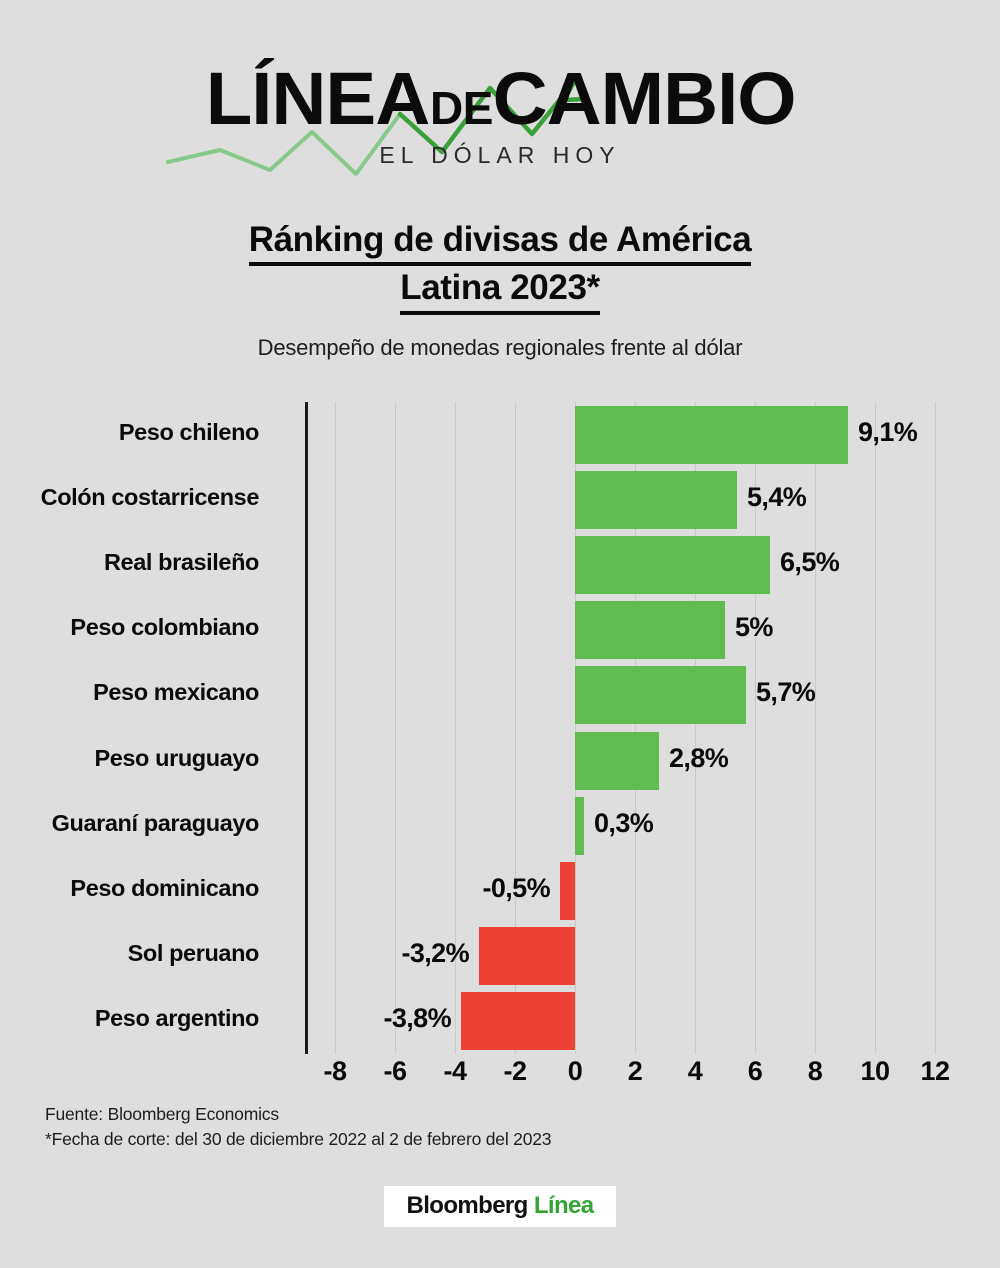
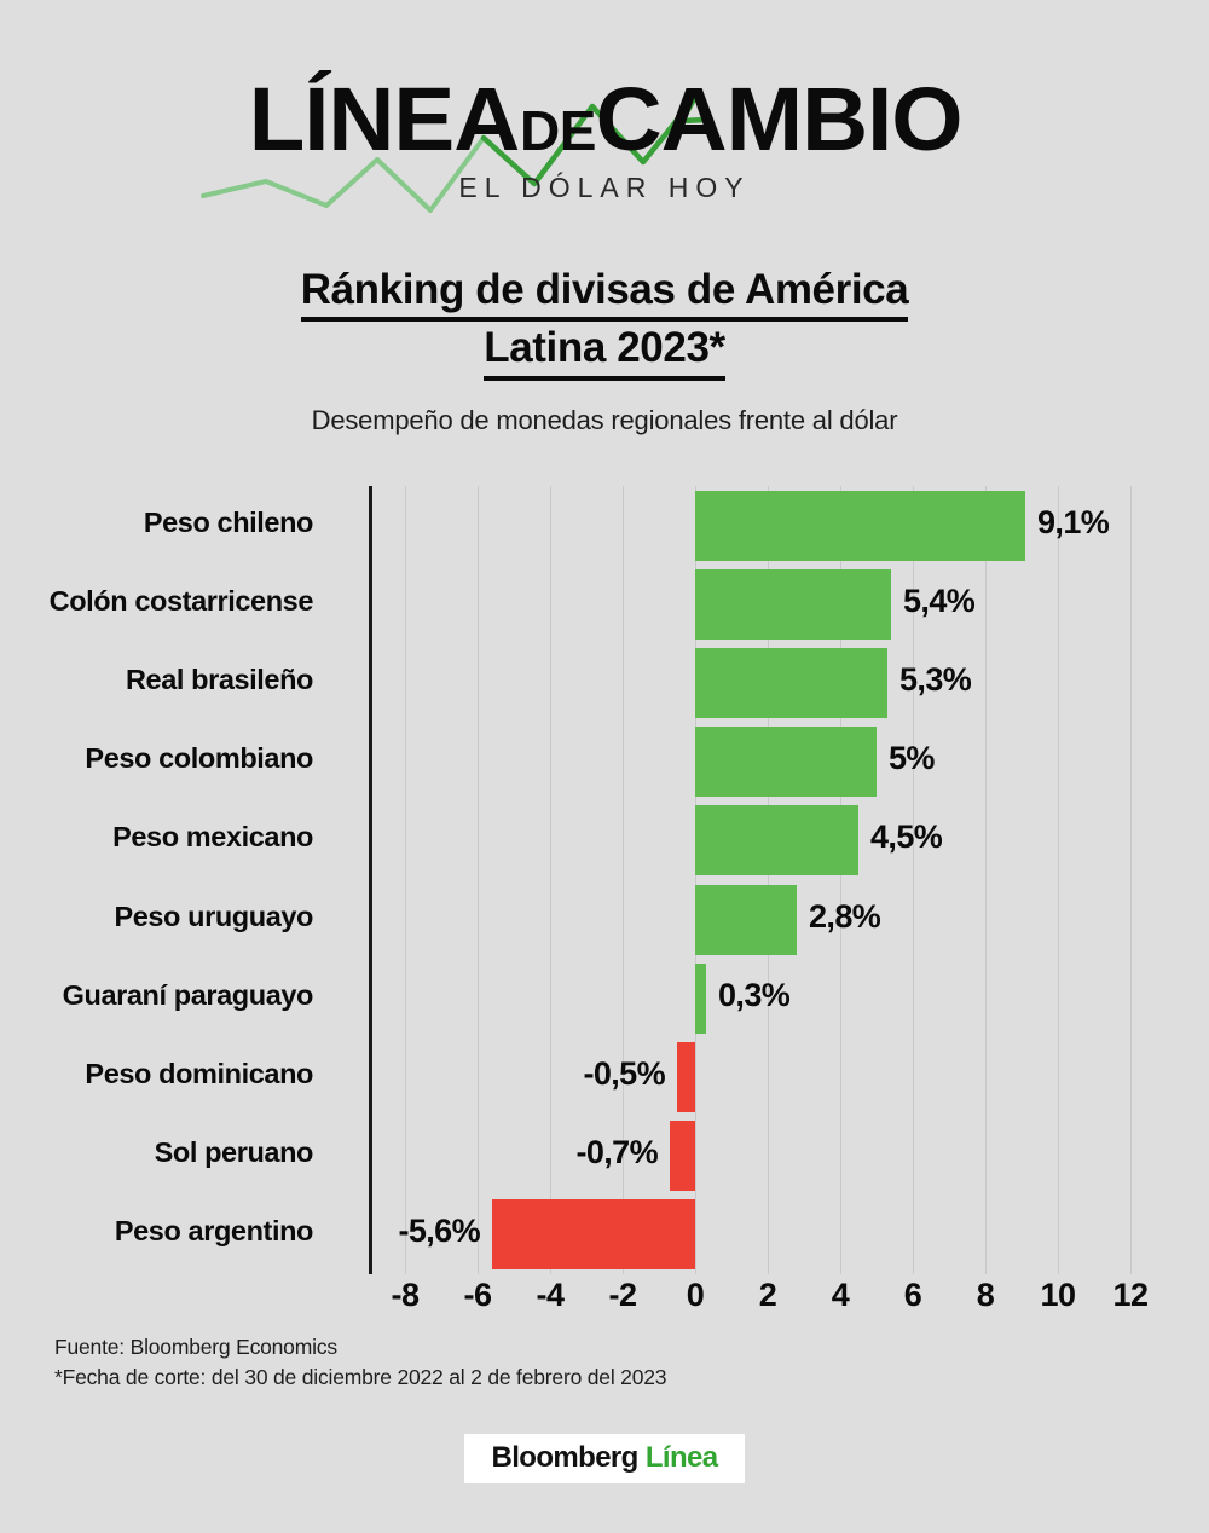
Real brasileño: 6,5% -> 5,3%
Peso mexicano: 5,7% -> 4,5%
Sol peruano: -3,2% -> -0,7%
Peso argentino: -3,8% -> -5,6%
